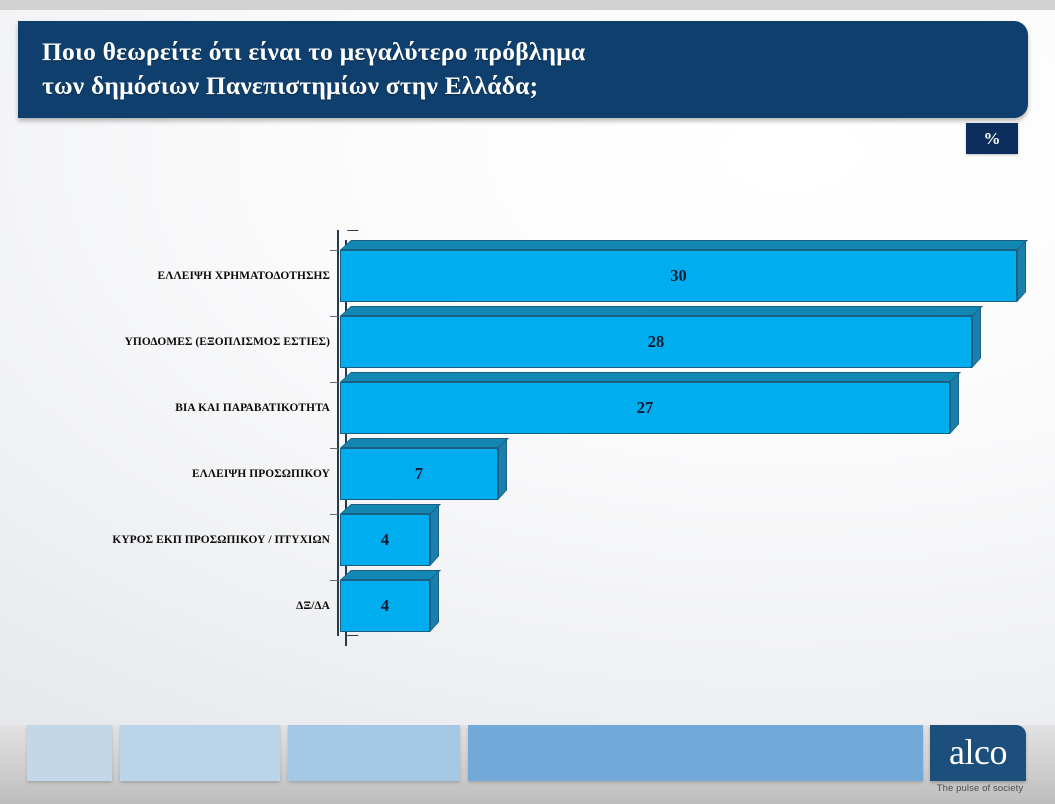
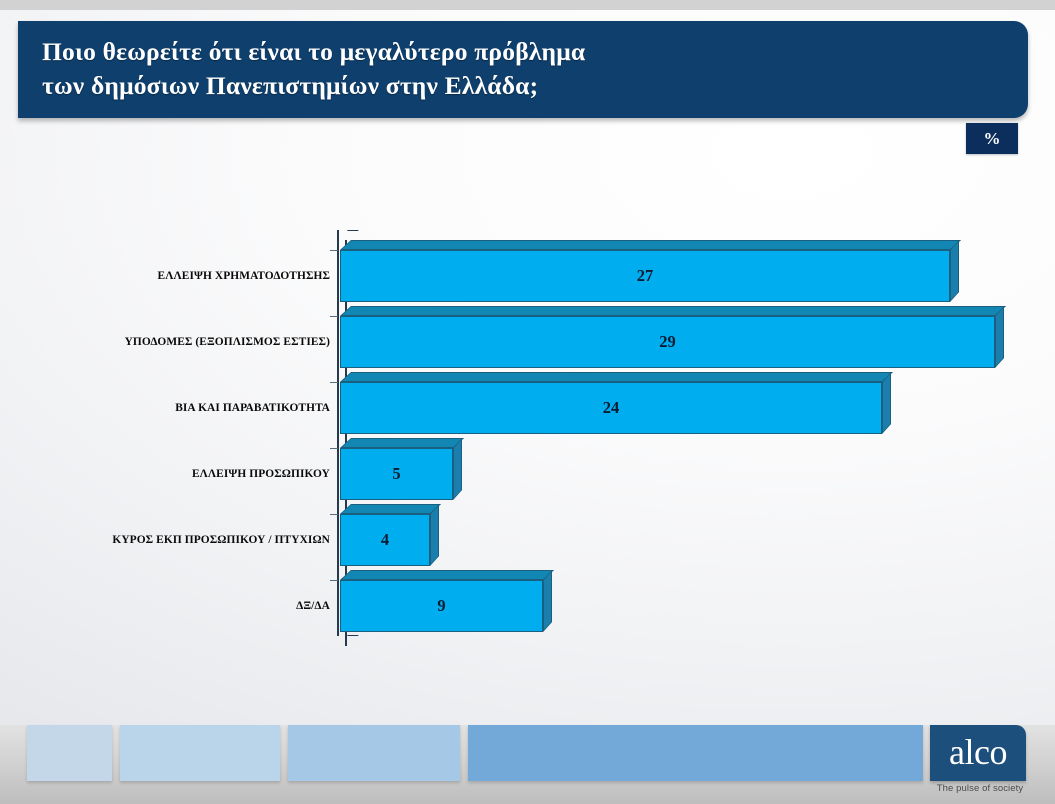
ΕΛΛΕΙΨΗ ΧΡΗΜΑΤΟΔΟΤΗΣΗΣ: 30 -> 27
ΥΠΟΔΟΜΕΣ (ΕΞΟΠΛΙΣΜΟΣ ΕΣΤΙΕΣ): 28 -> 29
ΒΙΑ ΚΑΙ ΠΑΡΑΒΑΤΙΚΟΤΗΤΑ: 27 -> 24
ΕΛΛΕΙΨΗ ΠΡΟΣΩΠΙΚΟΥ: 7 -> 5
ΔΞ/ΔΑ: 4 -> 9
